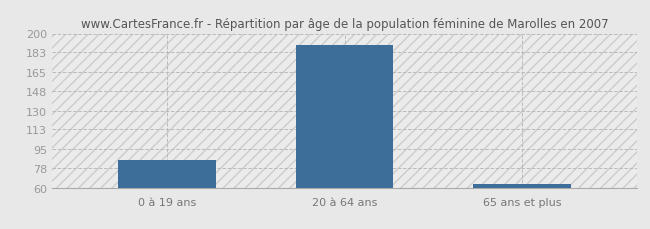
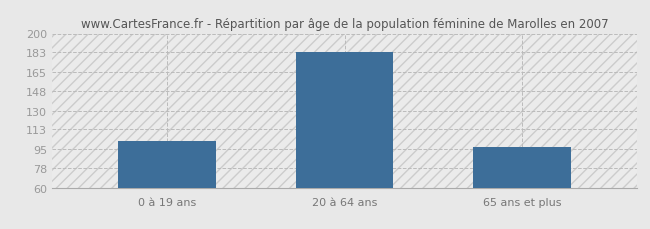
0 à 19 ans: 85 -> 102
20 à 64 ans: 190 -> 183
65 ans et plus: 63 -> 97
